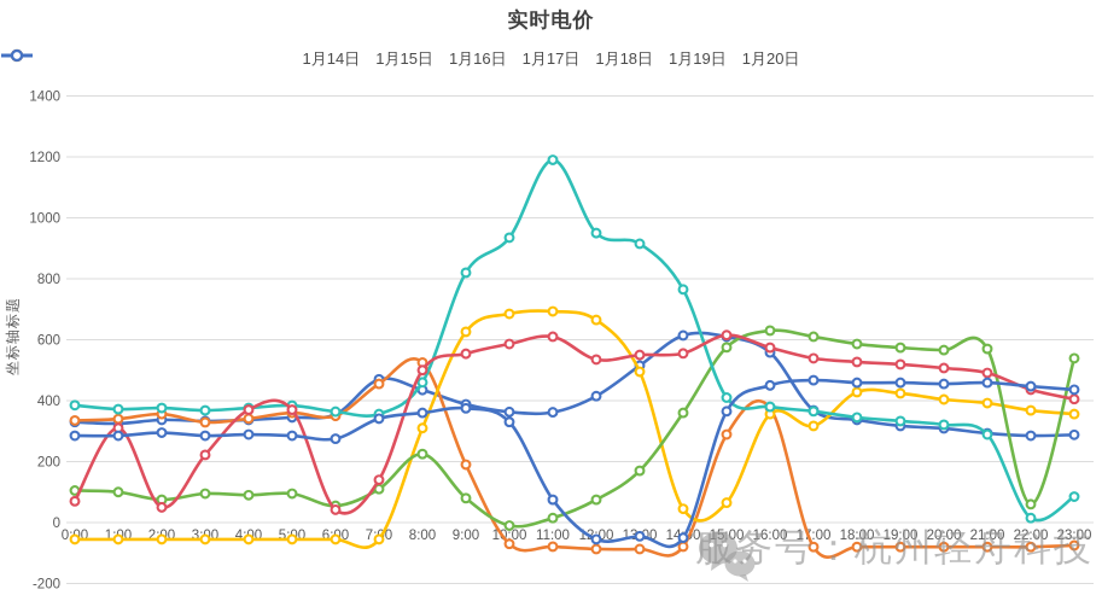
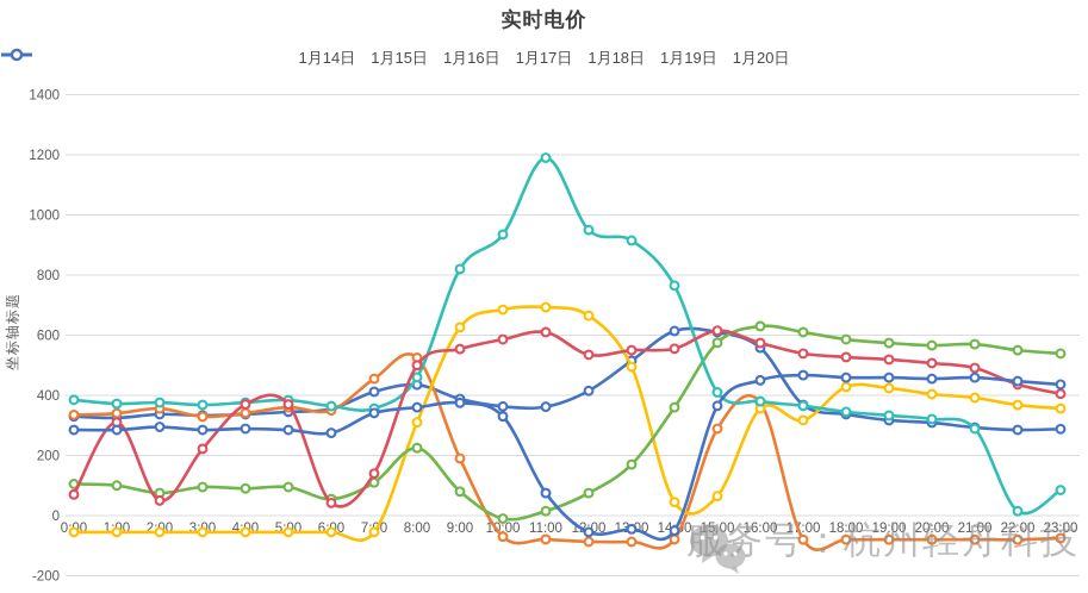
1月14日/7:00: 470 -> 410
1月17日/22:00: 60 -> 550
